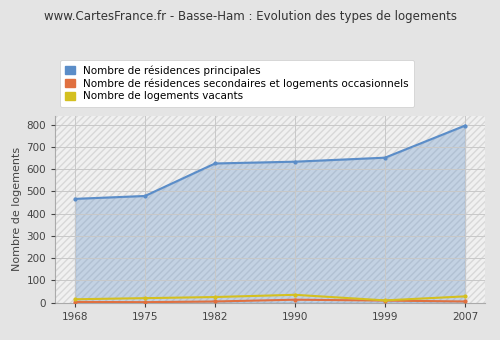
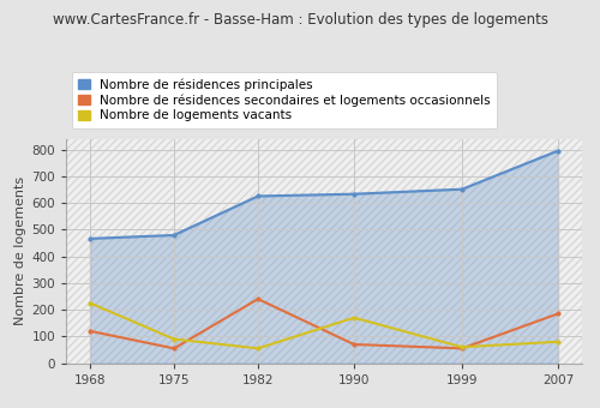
Nombre de résidences secondaires et logements occasionnels/1968: 3 -> 120
Nombre de logements vacants/1968: 15 -> 225
Nombre de résidences secondaires et logements occasionnels/1975: 2 -> 55
Nombre de logements vacants/1975: 20 -> 90
Nombre de résidences secondaires et logements occasionnels/1982: 5 -> 240
Nombre de logements vacants/1982: 25 -> 55
Nombre de résidences secondaires et logements occasionnels/1990: 13 -> 70
Nombre de logements vacants/1990: 35 -> 170
Nombre de résidences secondaires et logements occasionnels/1999: 9 -> 55
Nombre de logements vacants/1999: 10 -> 60
Nombre de résidences secondaires et logements occasionnels/2007: 5 -> 185
Nombre de logements vacants/2007: 28 -> 80
